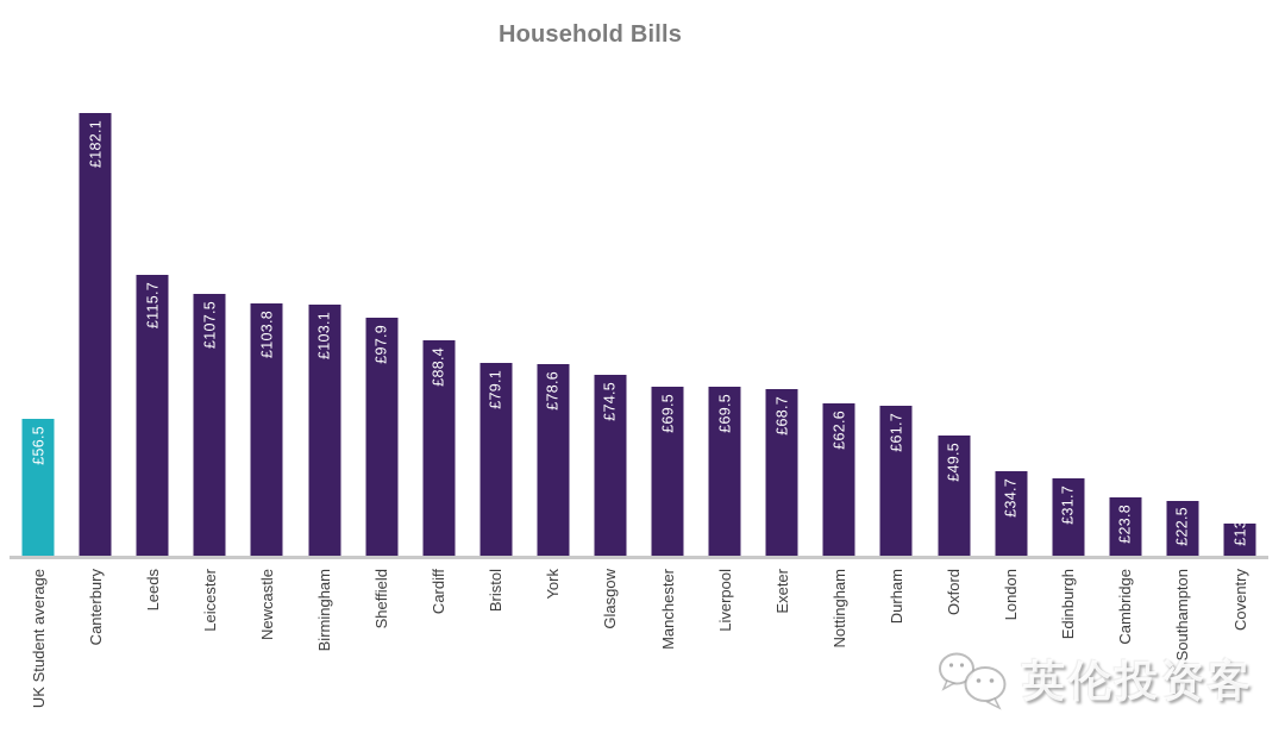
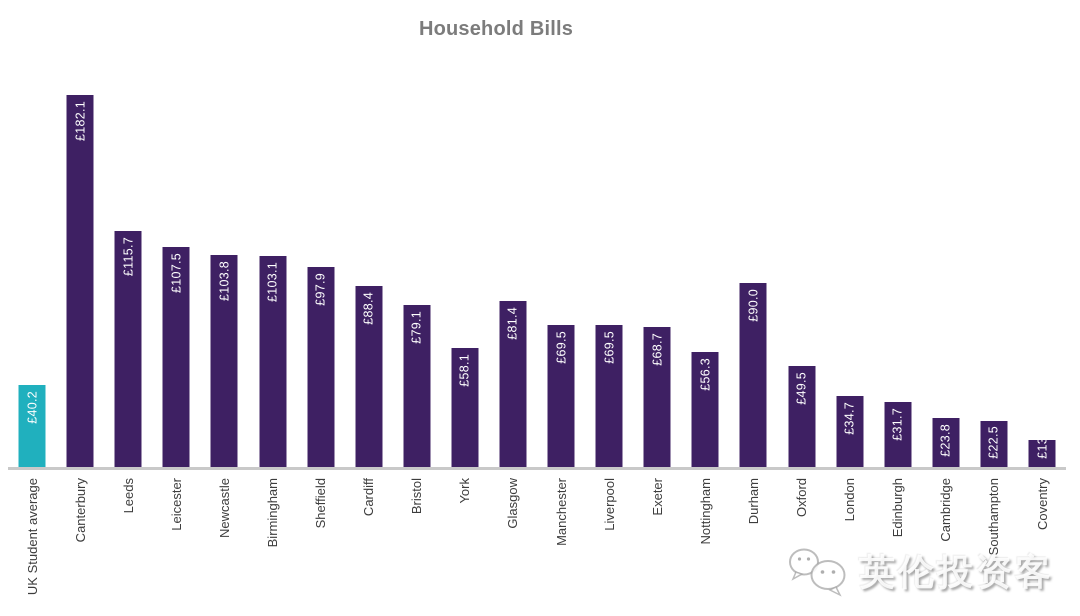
UK Student average: £56.5 -> £40.2
York: £78.6 -> £58.1
Glasgow: £74.5 -> £81.4
Nottingham: £62.6 -> £56.3
Durham: £61.7 -> £90.0
